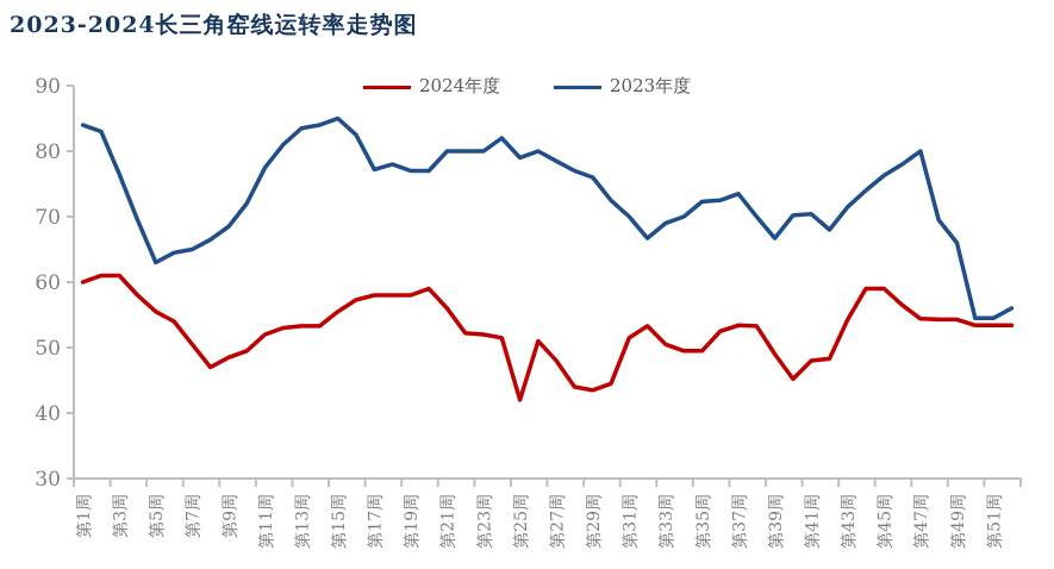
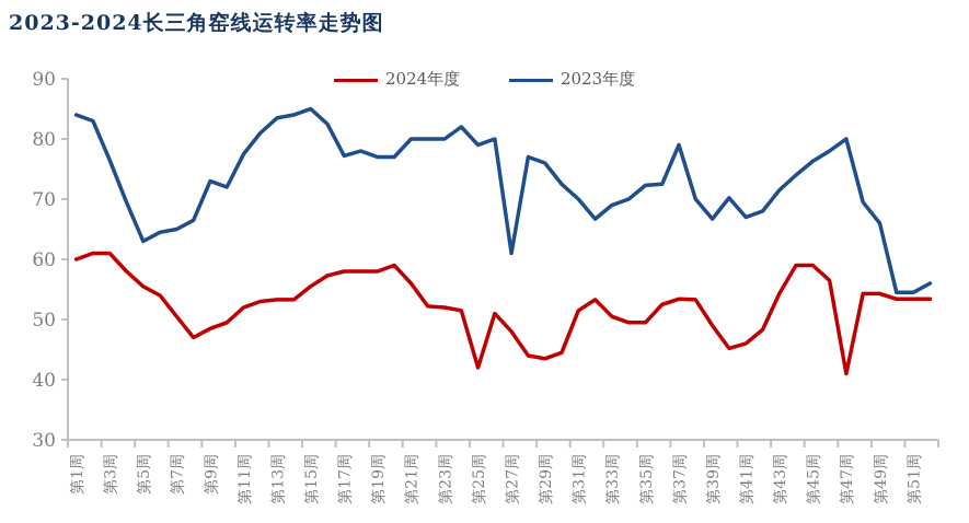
2023年度/第9周: 68 -> 73
2023年度/第27周: 78 -> 61
2023年度/第37周: 74 -> 79
2024年度/第41周: 48 -> 46
2023年度/第41周: 70 -> 67
2024年度/第47周: 54 -> 41
